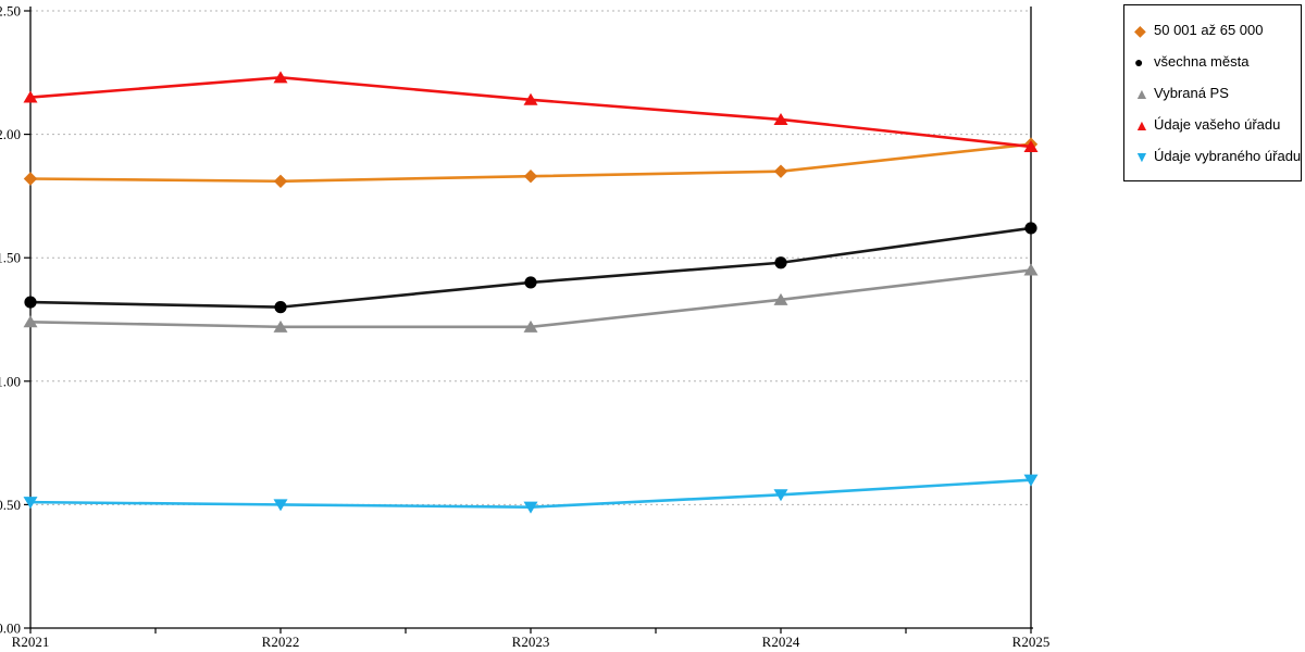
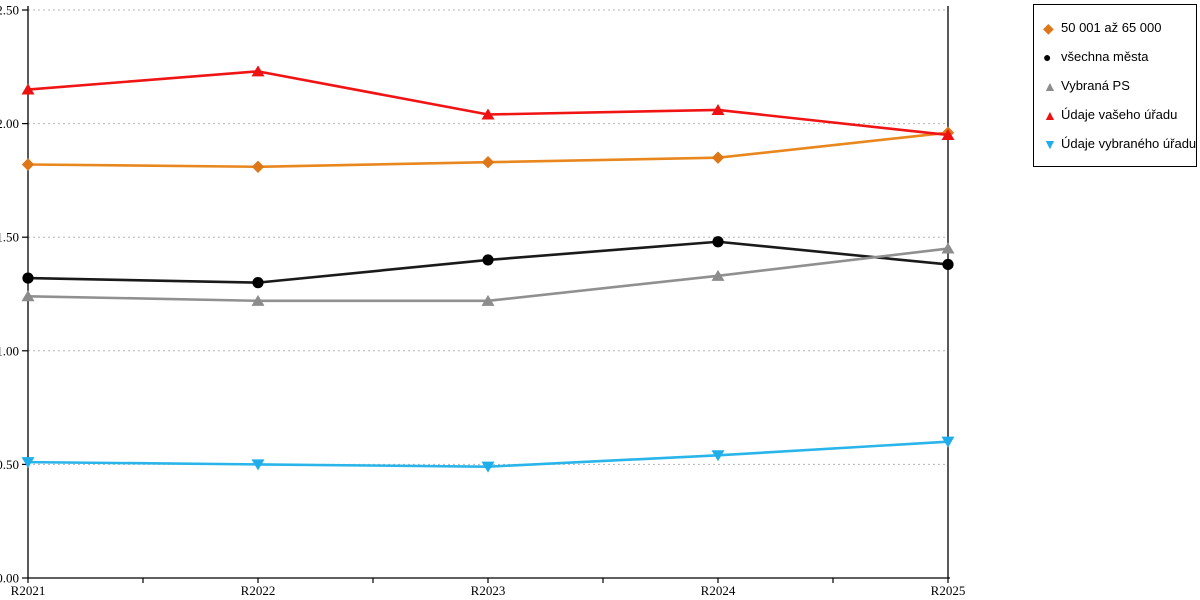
Údaje vašeho úřadu/R2023: 2.14 -> 2.04
všechna města/R2025: 1.62 -> 1.38
